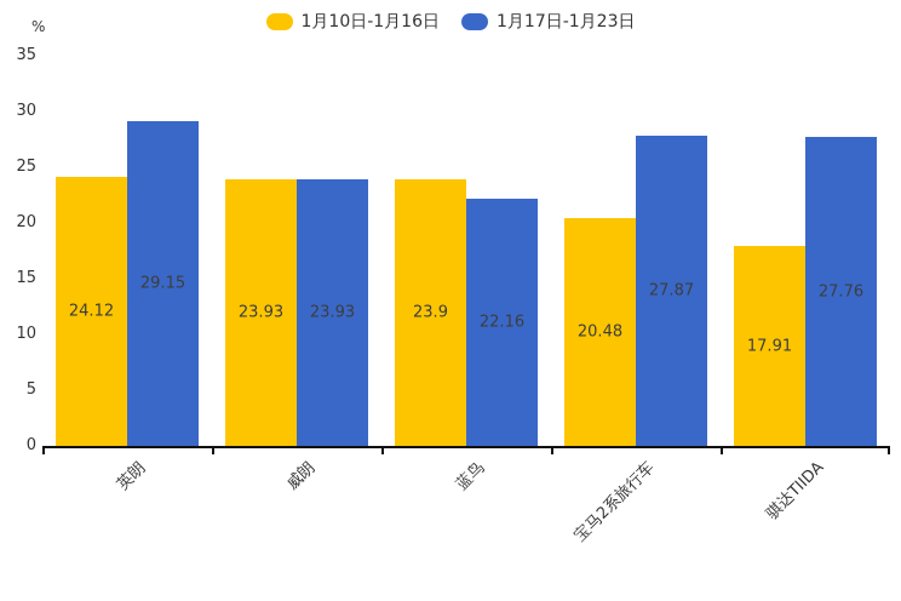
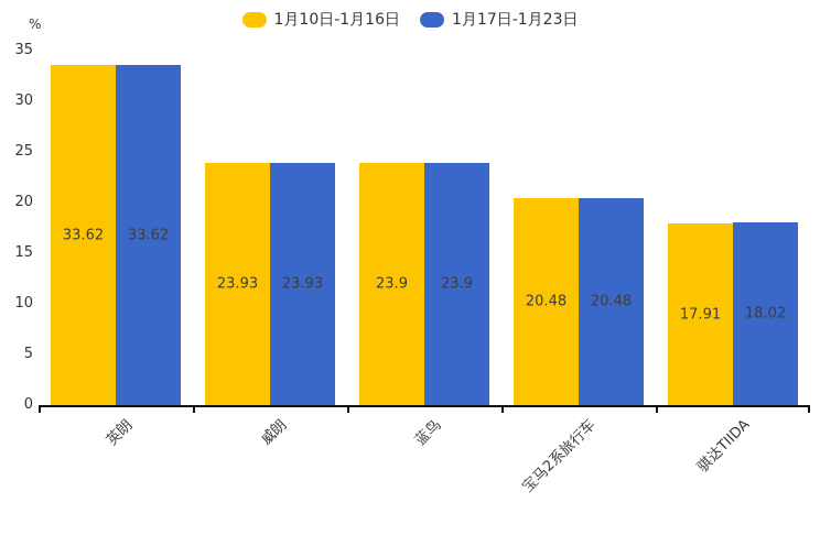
1月10日-1月16日/英朗: 24.12 -> 33.62
1月17日-1月23日/英朗: 29.15 -> 33.62
1月17日-1月23日/蓝鸟: 22.16 -> 23.9
1月17日-1月23日/宝马2系旅行车: 27.87 -> 20.48
1月17日-1月23日/骐达TIIDA: 27.76 -> 18.02
